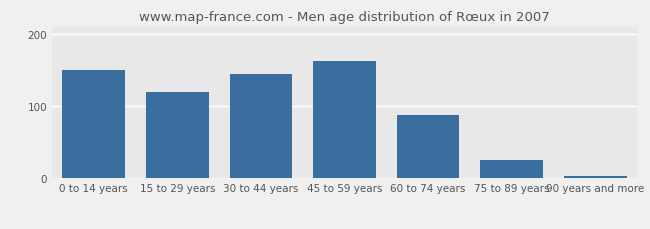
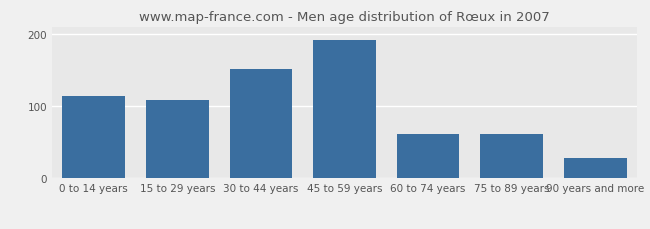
0 to 14 years: 150 -> 114
15 to 29 years: 120 -> 108
30 to 44 years: 145 -> 152
45 to 59 years: 162 -> 192
60 to 74 years: 88 -> 62
75 to 89 years: 25 -> 62
90 years and more: 3 -> 28
